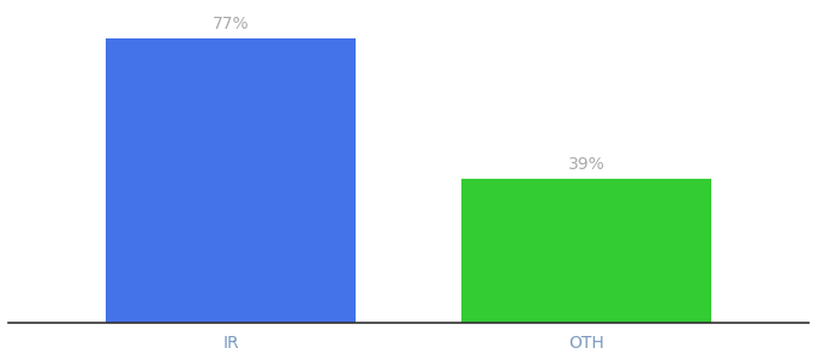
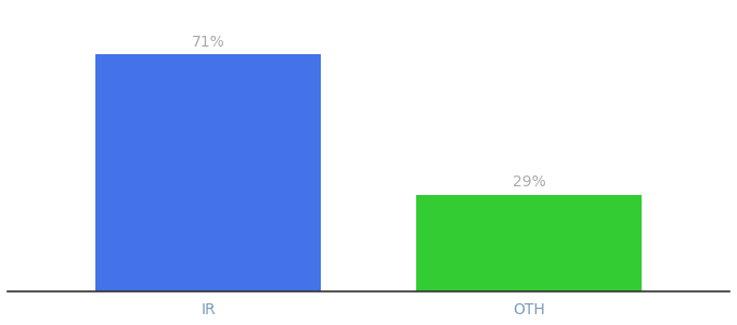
IR: 77% -> 71%
OTH: 39% -> 29%
